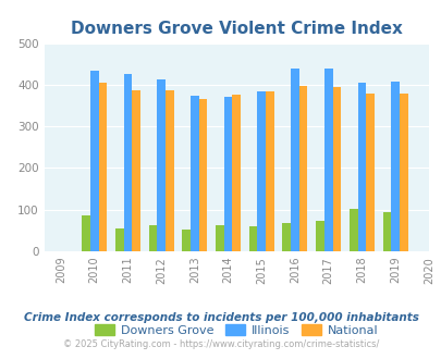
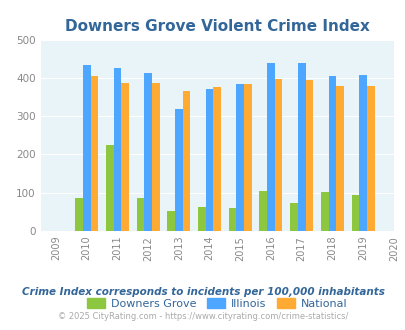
Downers Grove/2011: 55 -> 225
Downers Grove/2012: 63 -> 85
Illinois/2013: 373 -> 320
Downers Grove/2016: 68 -> 105
